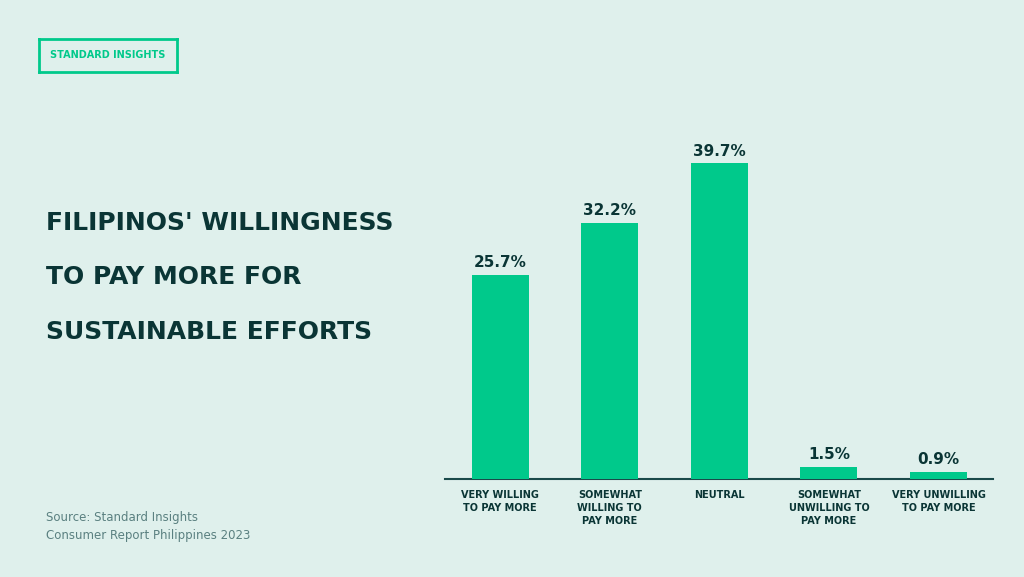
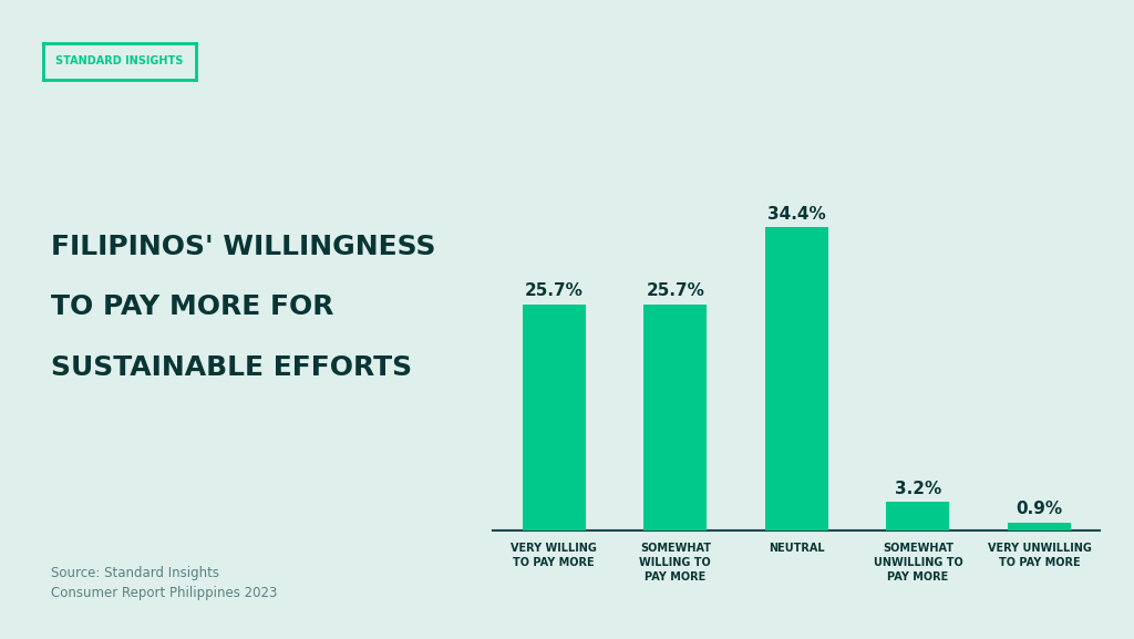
SOMEWHAT WILLING TO PAY MORE: 32.2% -> 25.7%
NEUTRAL: 39.7% -> 34.4%
SOMEWHAT UNWILLING TO PAY MORE: 1.5% -> 3.2%
